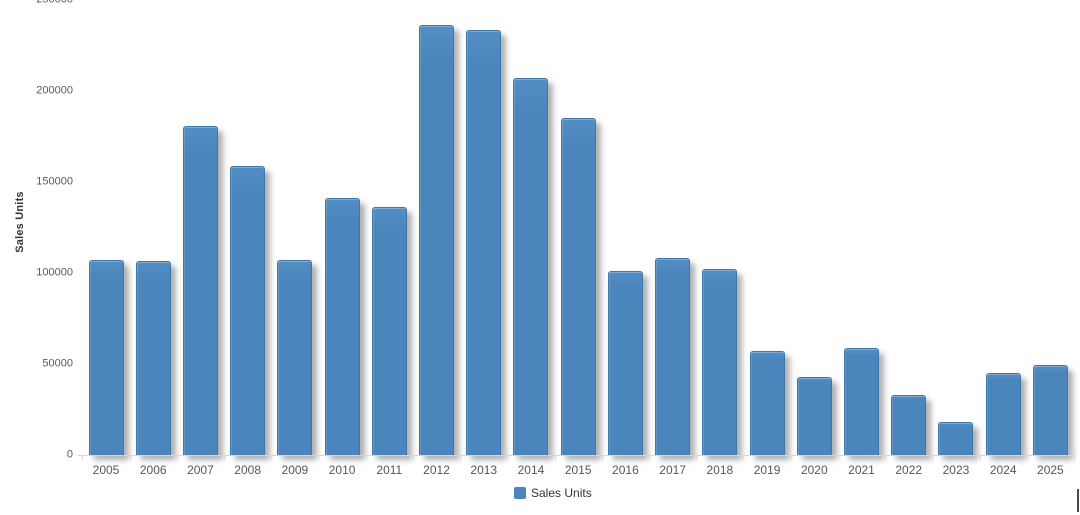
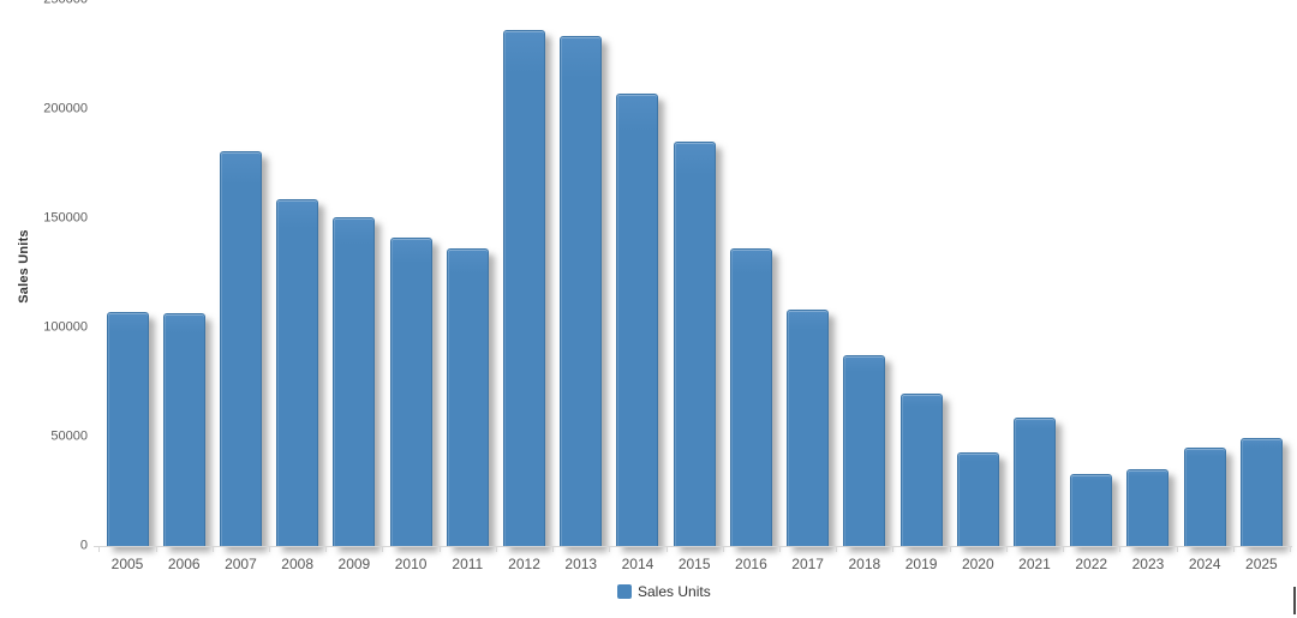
2009: 107000 -> 151000
2016: 101000 -> 136000
2018: 102000 -> 87000
2019: 57000 -> 70000
2023: 18000 -> 35000
